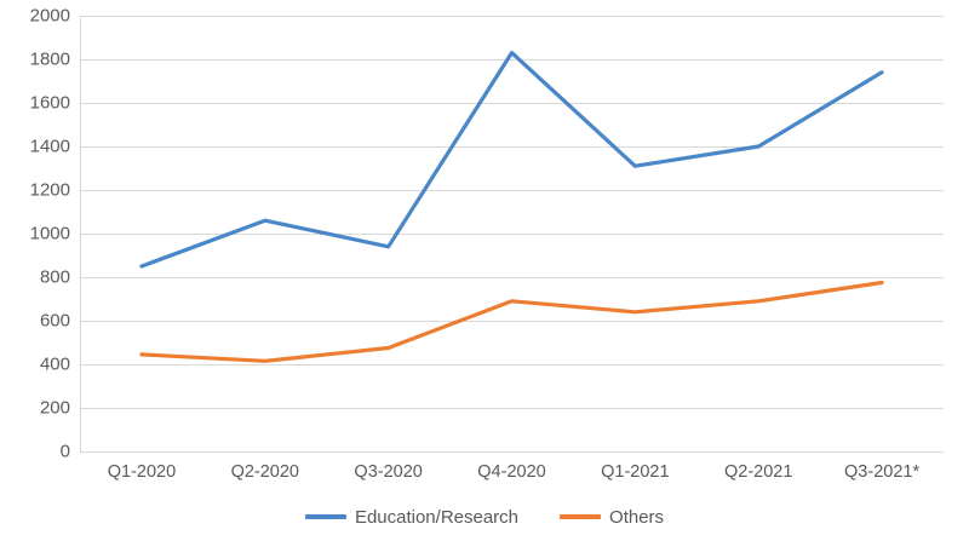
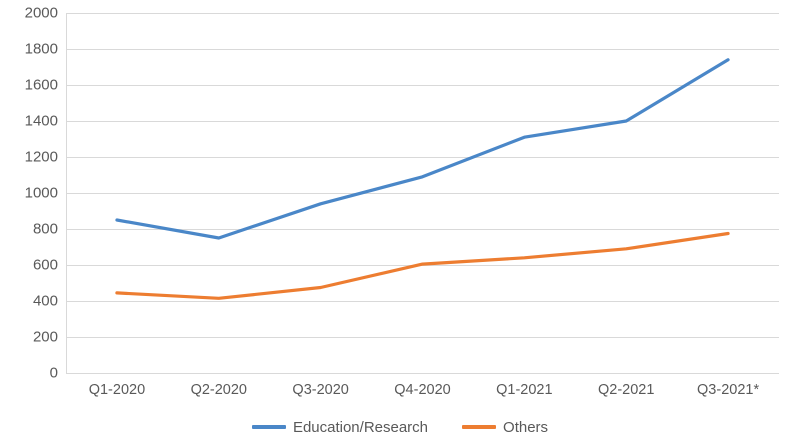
Education/Research/Q2-2020: 1060 -> 750
Education/Research/Q4-2020: 1830 -> 1090
Others/Q4-2020: 690 -> 600
